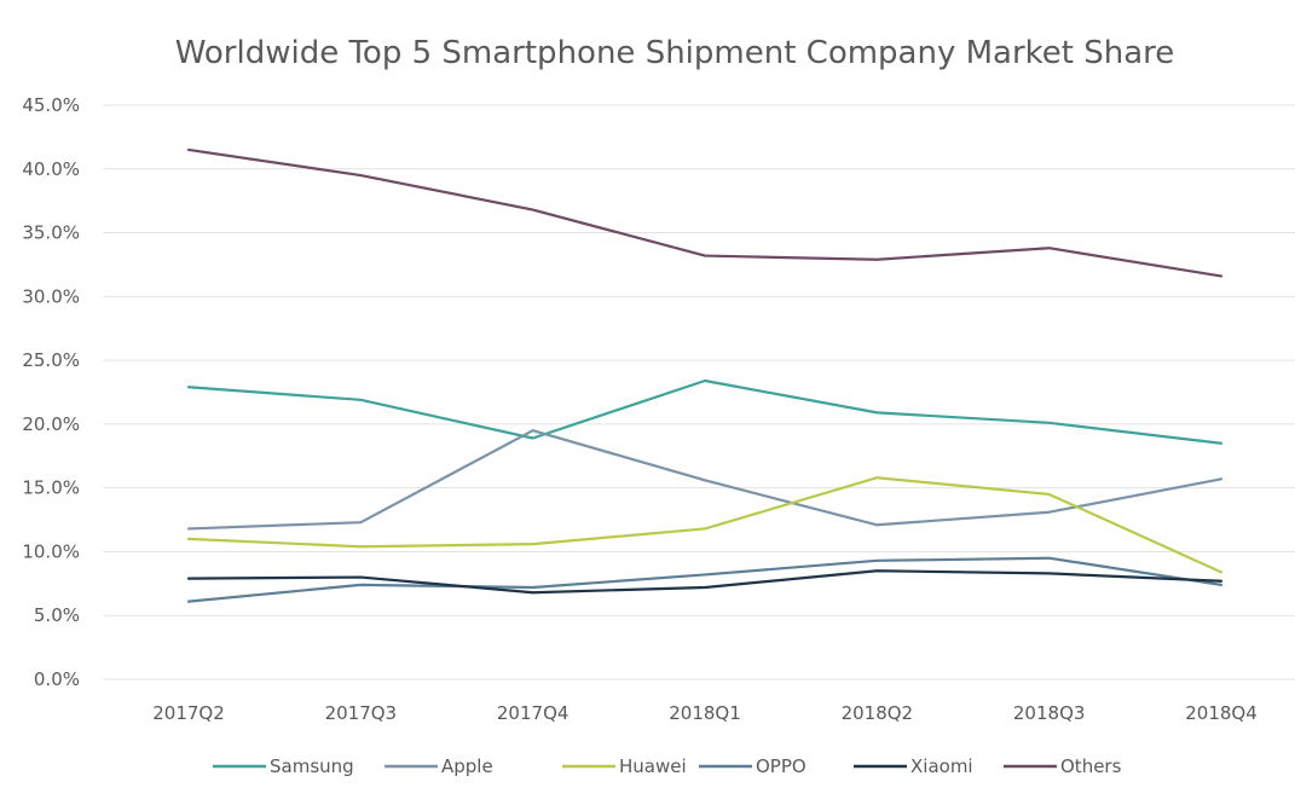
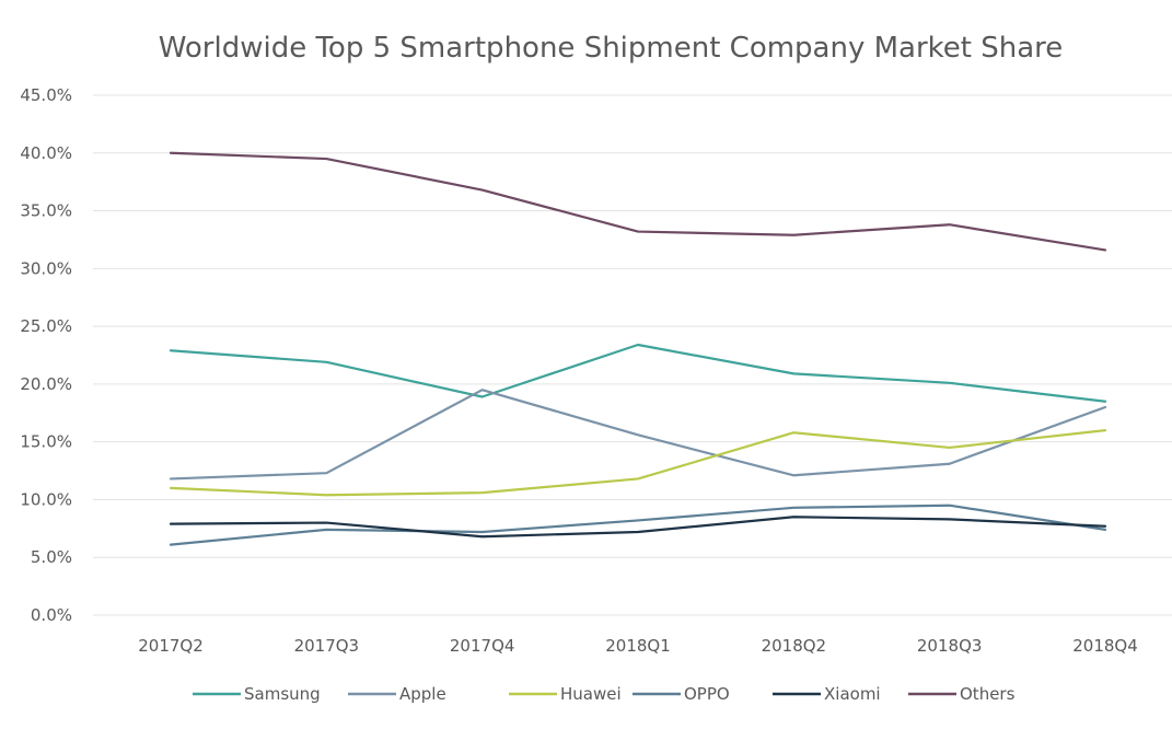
Others/2017Q2: 41.5% -> 40.0%
Apple/2018Q4: 15.7% -> 18.0%
Huawei/2018Q4: 8.4% -> 16.0%
